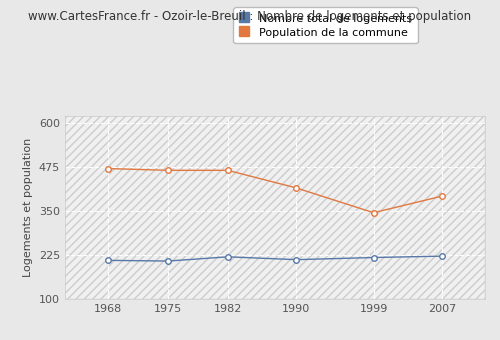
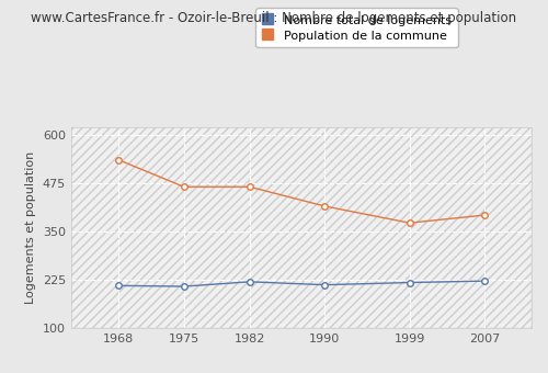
Population de la commune/1968: 470 -> 535
Population de la commune/1999: 345 -> 372
